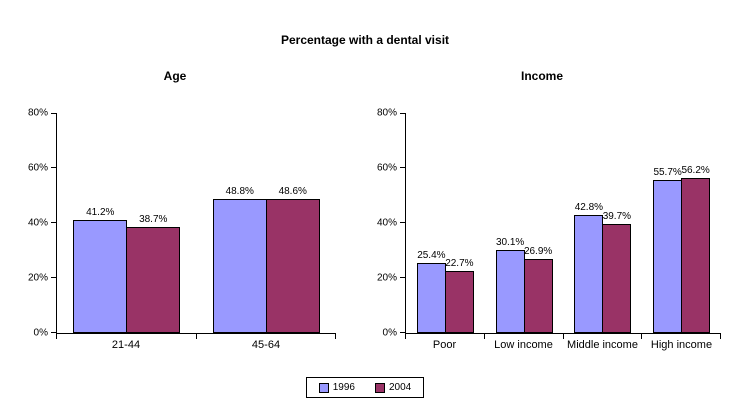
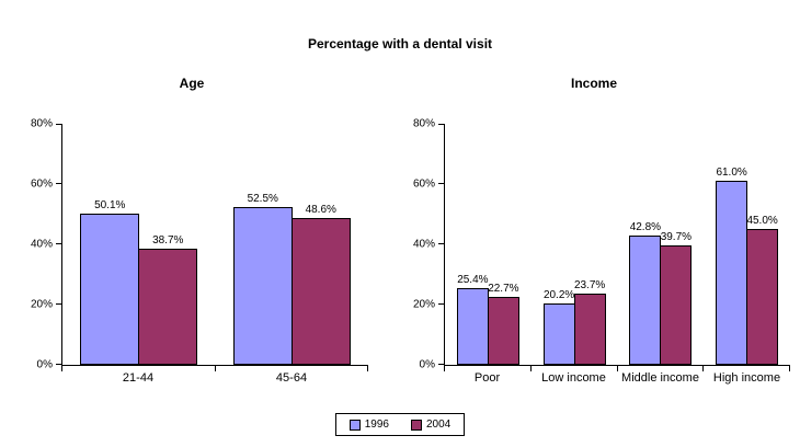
Age/1996/21-44: 41.2% -> 50.1%
Age/1996/45-64: 48.8% -> 52.5%
Income/1996/Low income: 30.1% -> 20.2%
Income/2004/Low income: 26.9% -> 23.7%
Income/1996/High income: 55.7% -> 61.0%
Income/2004/High income: 56.2% -> 45.0%
